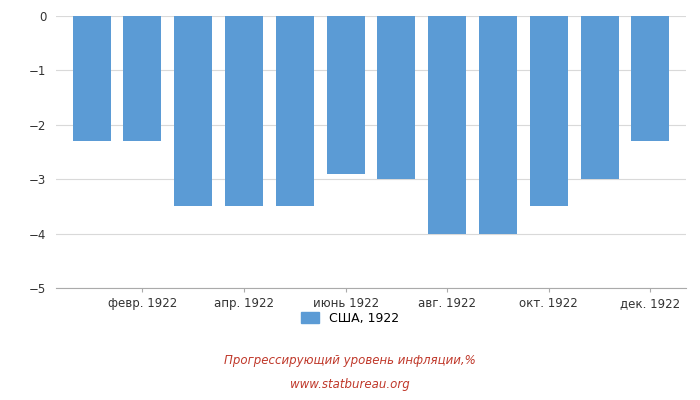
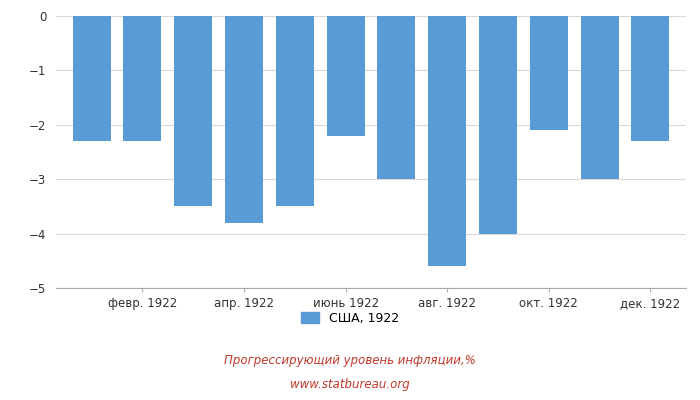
апр. 1922: -3.5 -> -3.8
июнь 1922: -2.9 -> -2.2
авг. 1922: -4.0 -> -4.6
окт. 1922: -3.5 -> -2.1
